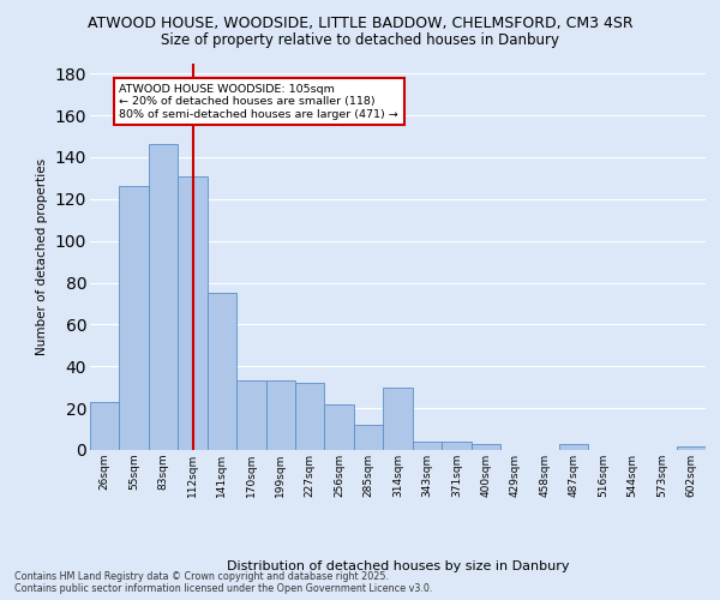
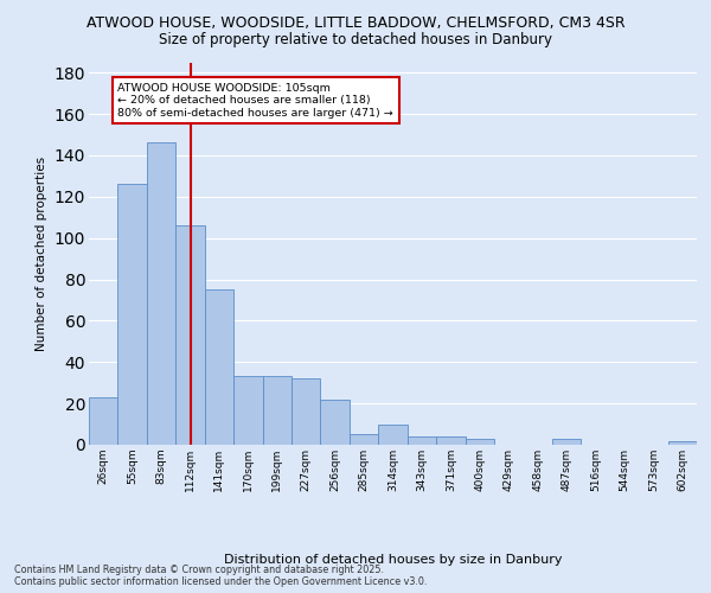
112sqm: 131 -> 106
285sqm: 12 -> 5
314sqm: 30 -> 10
